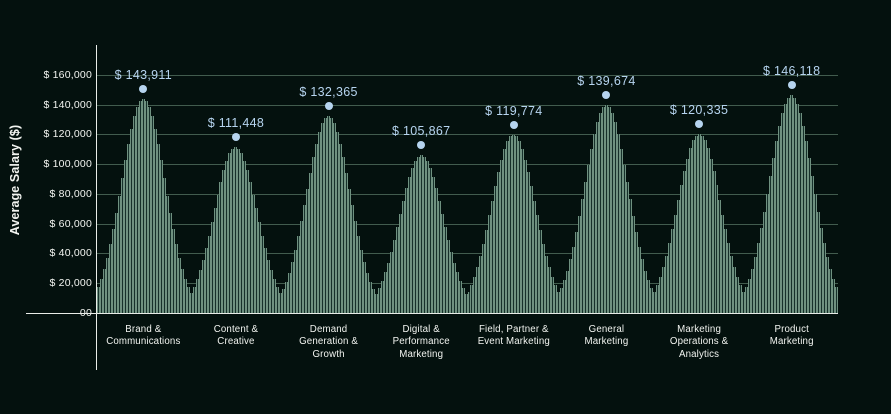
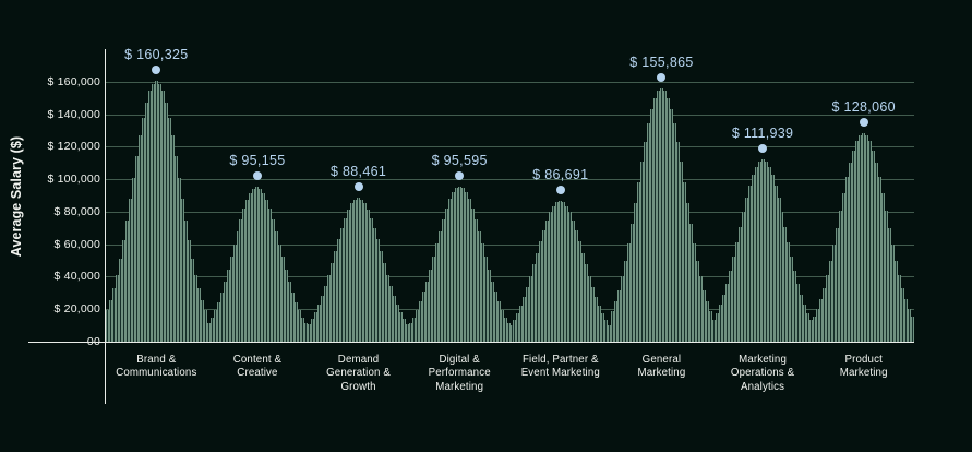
Brand & Communications: 143,911 -> 160,325
Content & Creative: 111,448 -> 95,155
Demand Generation & Growth: 132,365 -> 88,461
Digital & Performance Marketing: 105,867 -> 95,595
Field, Partner & Event Marketing: 119,774 -> 86,691
General Marketing: 139,674 -> 155,865
Marketing Operations & Analytics: 120,335 -> 111,939
Product Marketing: 146,118 -> 128,060
